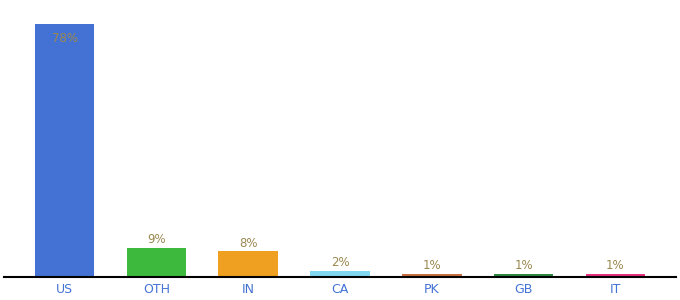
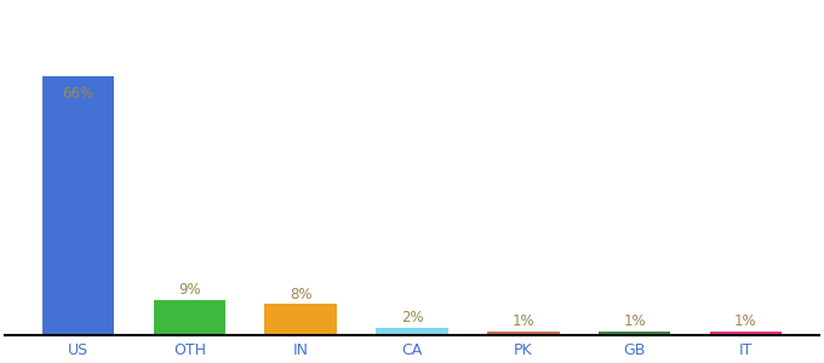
US: 78% -> 66%
